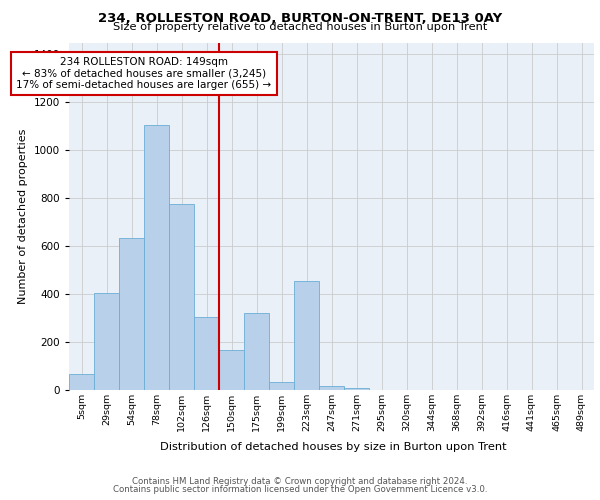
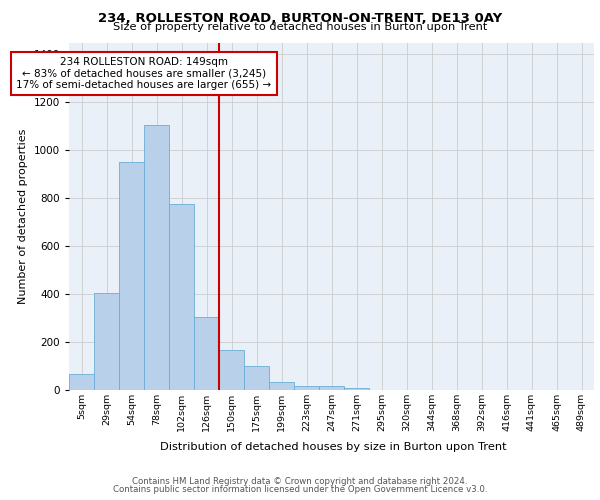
54sqm: 635 -> 950
175sqm: 320 -> 100
223sqm: 455 -> 15
